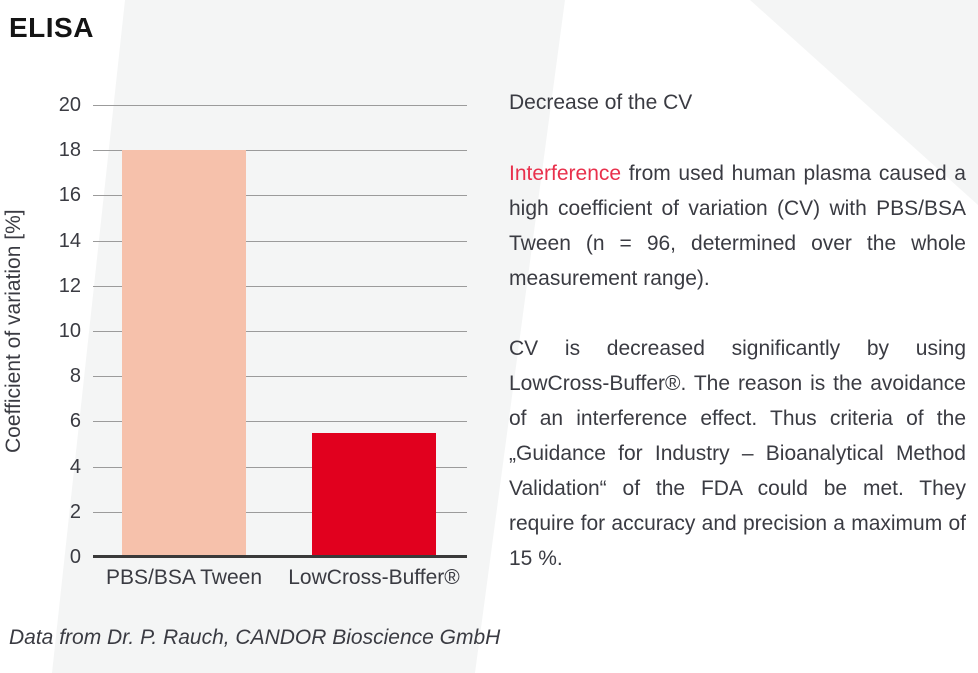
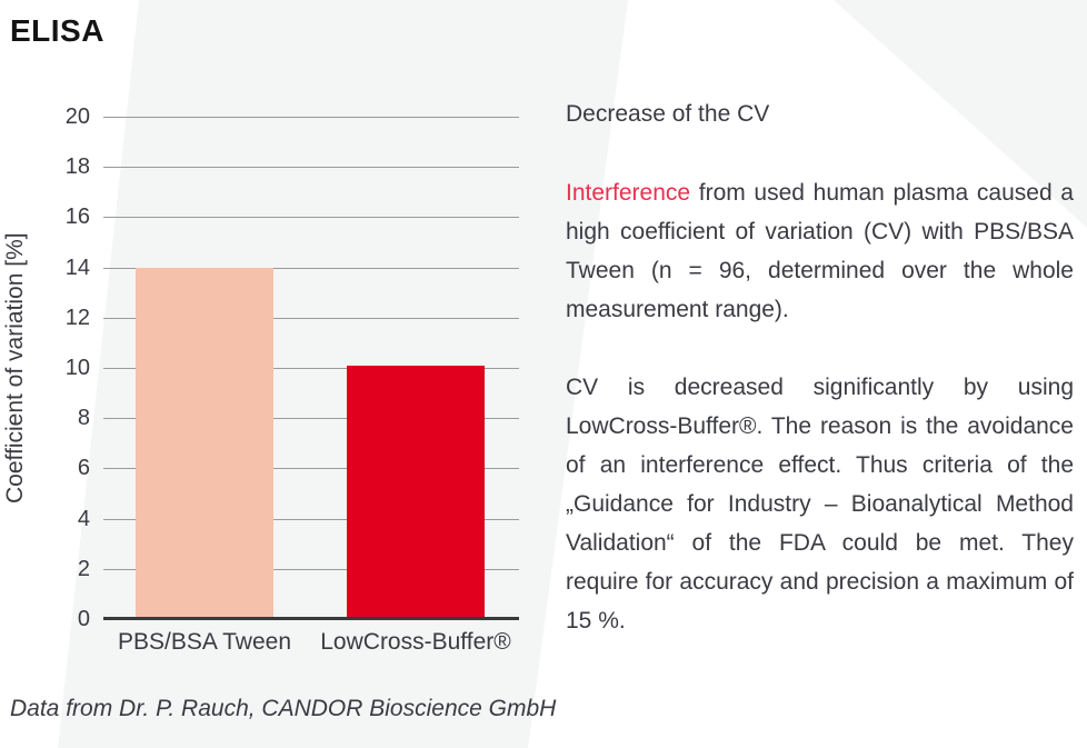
PBS/BSA Tween: 18.0 -> 14.0
LowCross-Buffer®: 5.5 -> 10.1
